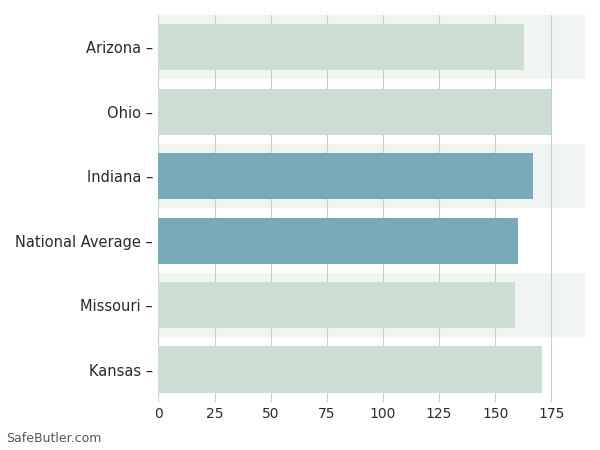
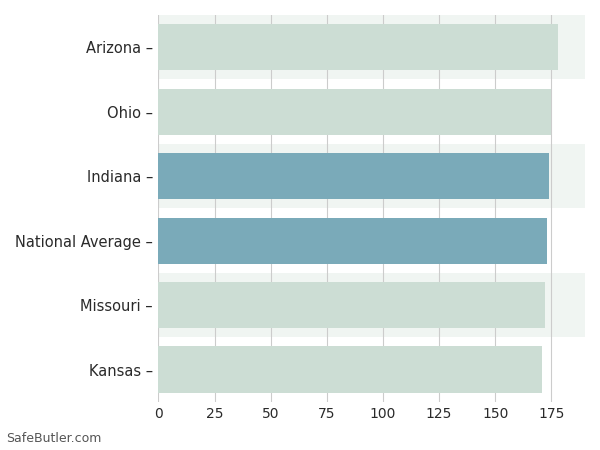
Arizona –: 163 -> 178
Indiana –: 167 -> 174
National Average –: 160 -> 173
Missouri –: 159 -> 172
